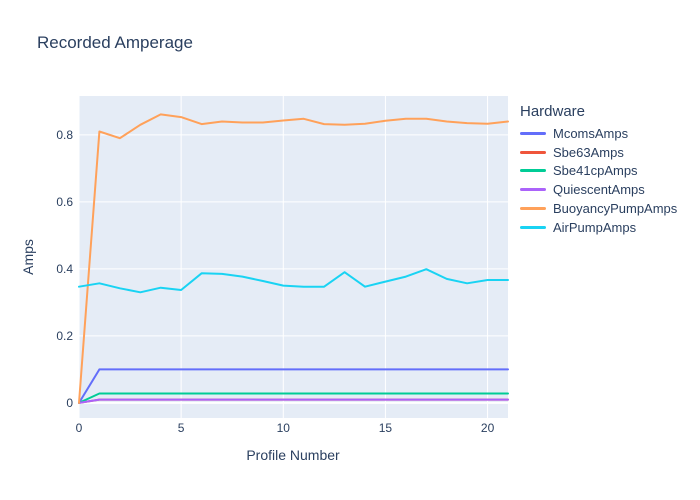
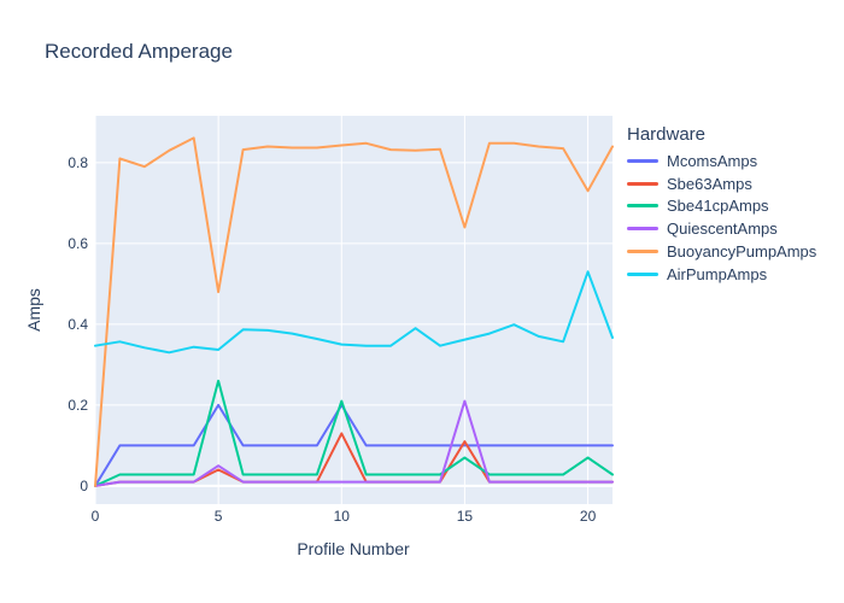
McomsAmps/5: 0.1 -> 0.2
Sbe63Amps/5: 0.01 -> 0.04
Sbe41cpAmps/5: 0.03 -> 0.26
QuiescentAmps/5: 0.01 -> 0.05
BuoyancyPumpAmps/5: 0.85 -> 0.48
McomsAmps/10: 0.1 -> 0.2
Sbe63Amps/10: 0.01 -> 0.13
Sbe41cpAmps/10: 0.03 -> 0.21
Sbe63Amps/15: 0.01 -> 0.11
Sbe41cpAmps/15: 0.03 -> 0.07
QuiescentAmps/15: 0.01 -> 0.21
BuoyancyPumpAmps/15: 0.84 -> 0.64
Sbe41cpAmps/20: 0.03 -> 0.07
BuoyancyPumpAmps/20: 0.83 -> 0.73
AirPumpAmps/20: 0.37 -> 0.53
